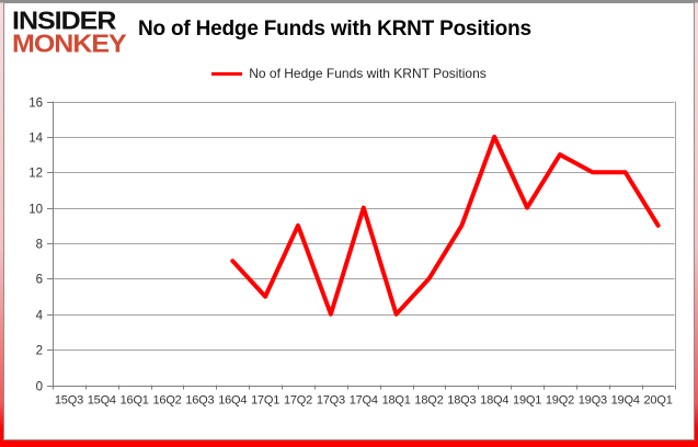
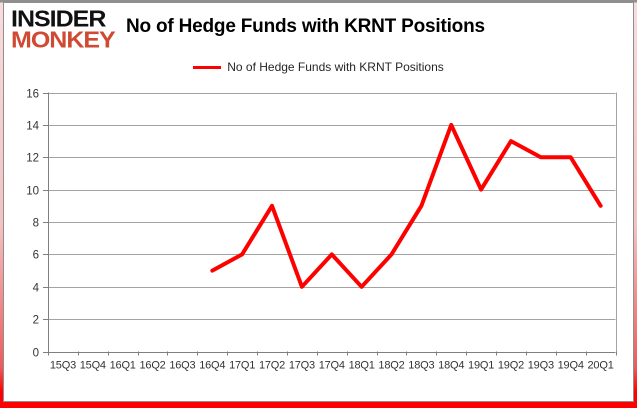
16Q4: 7 -> 5
17Q1: 5 -> 6
17Q4: 10 -> 6
